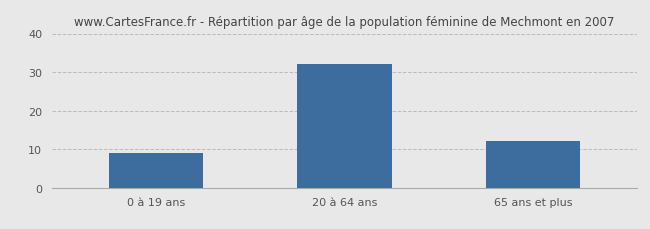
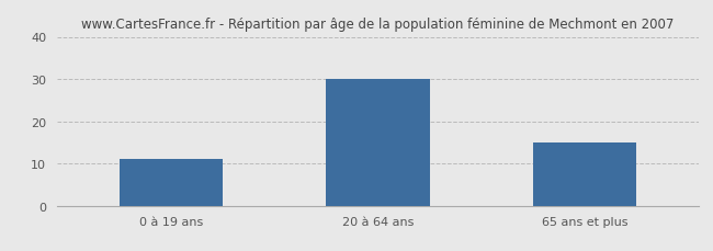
0 à 19 ans: 9 -> 11
20 à 64 ans: 32 -> 30
65 ans et plus: 12 -> 15
